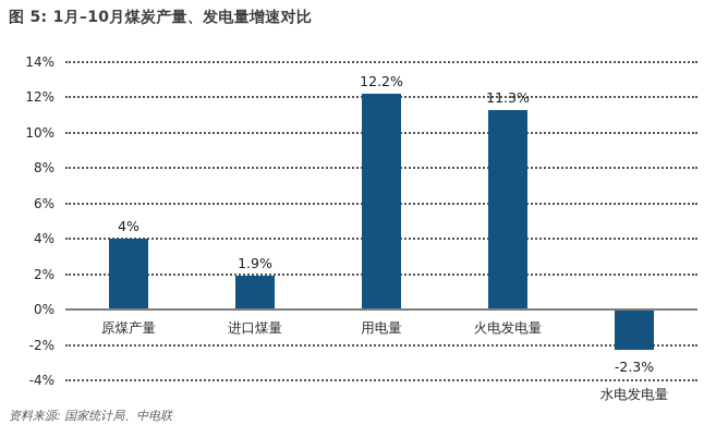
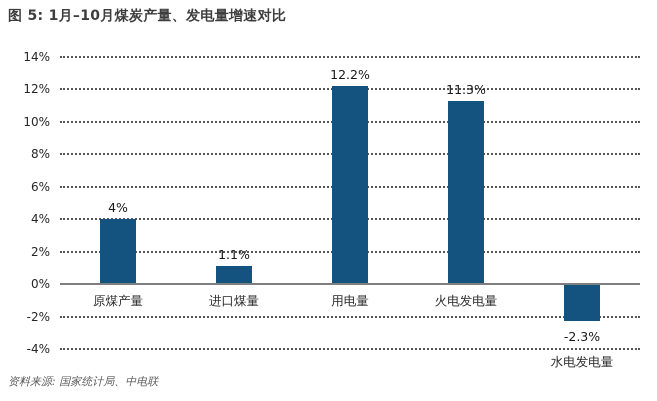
进口煤量: 1.9% -> 1.1%
